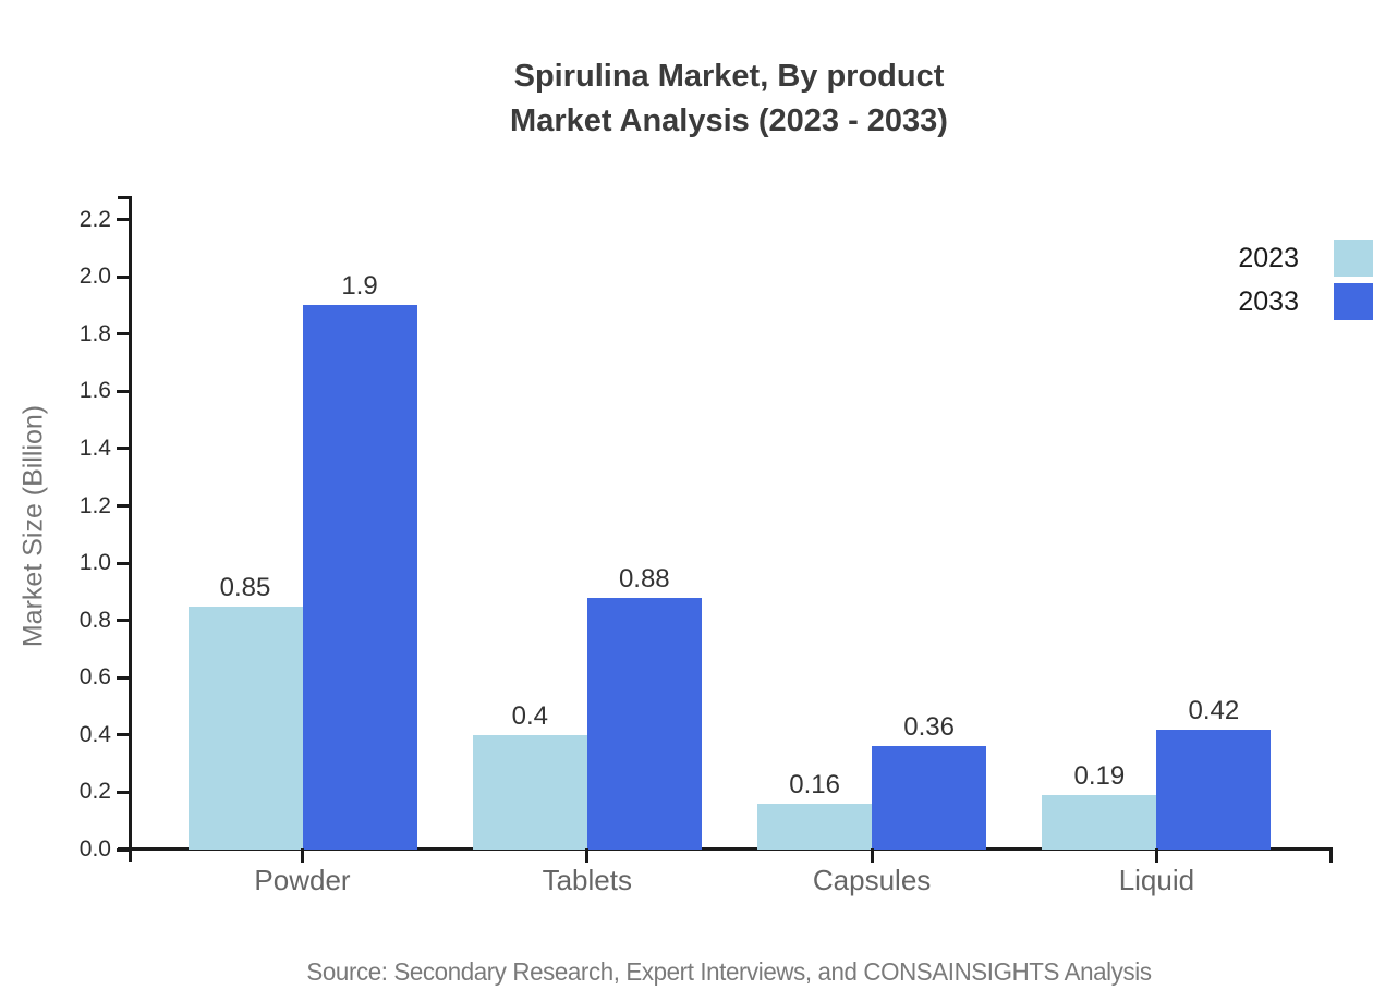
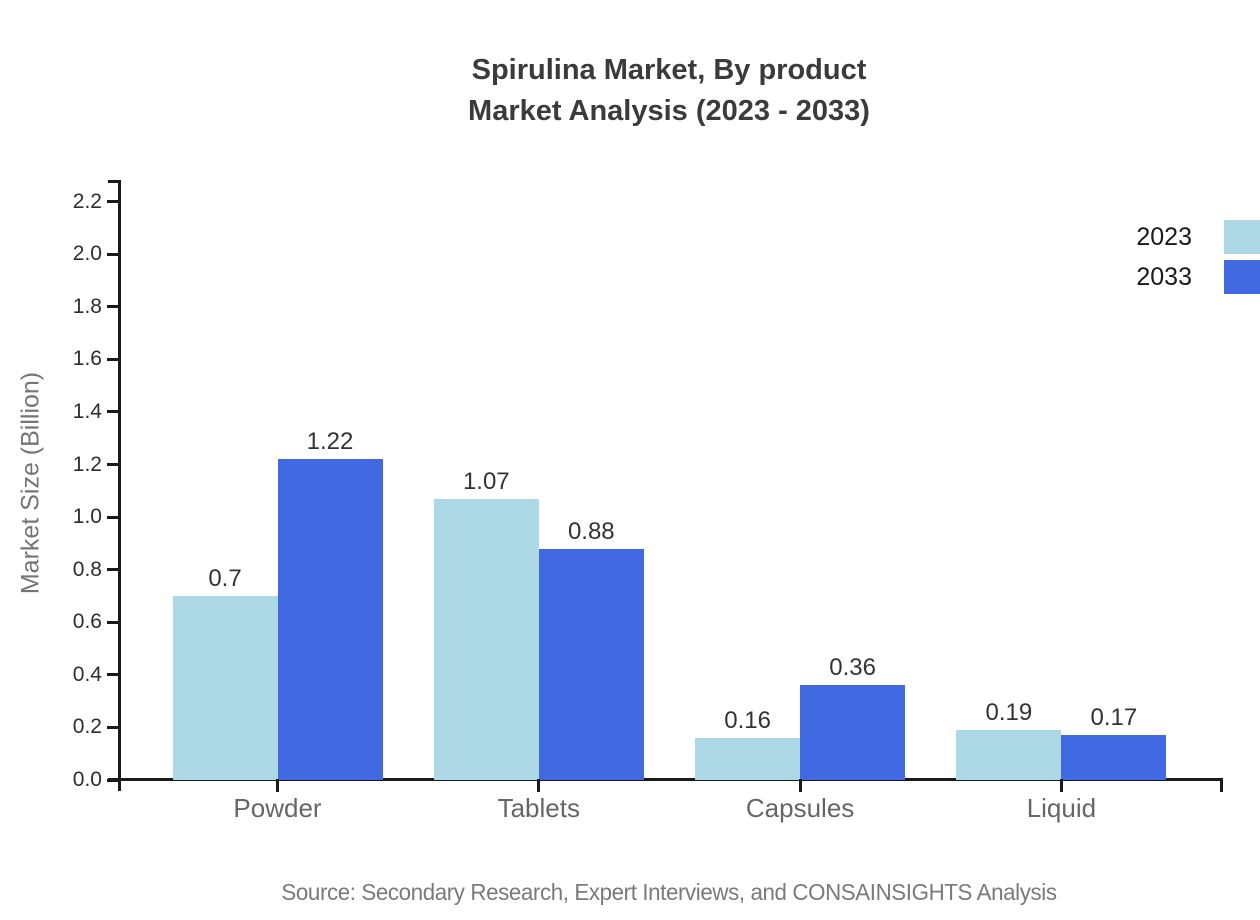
2023/Powder: 0.85 -> 0.7
2033/Powder: 1.9 -> 1.22
2023/Tablets: 0.4 -> 1.07
2033/Liquid: 0.42 -> 0.17
